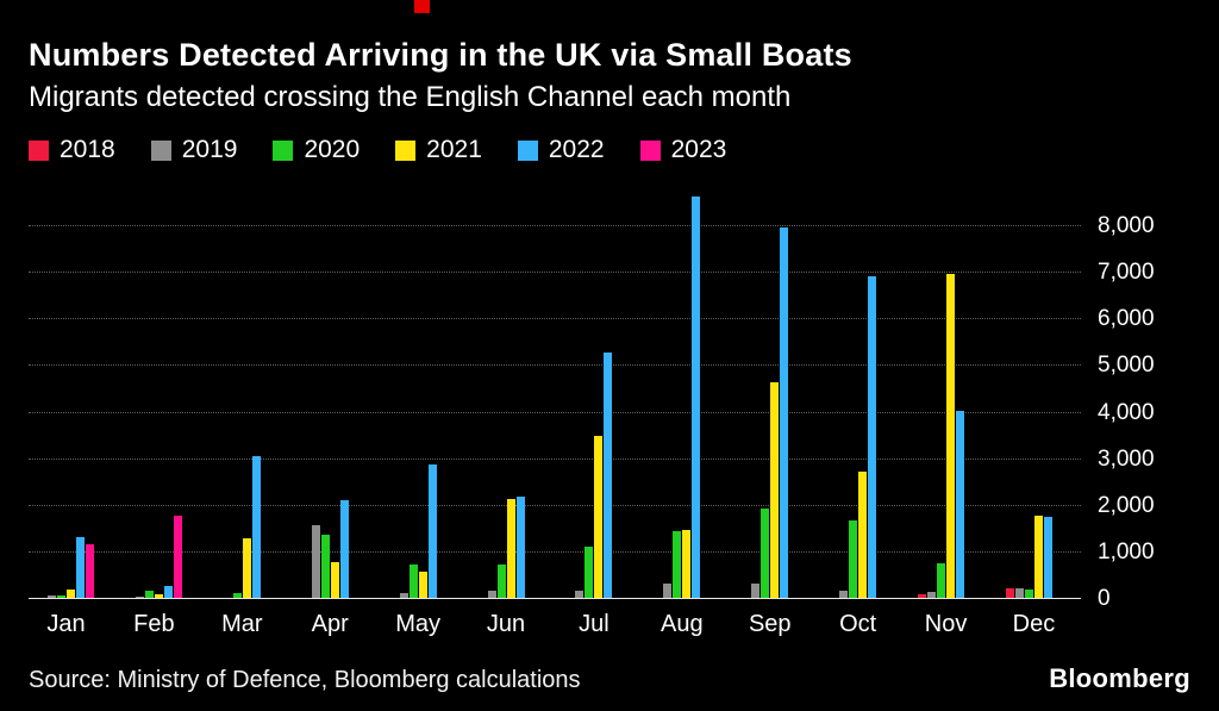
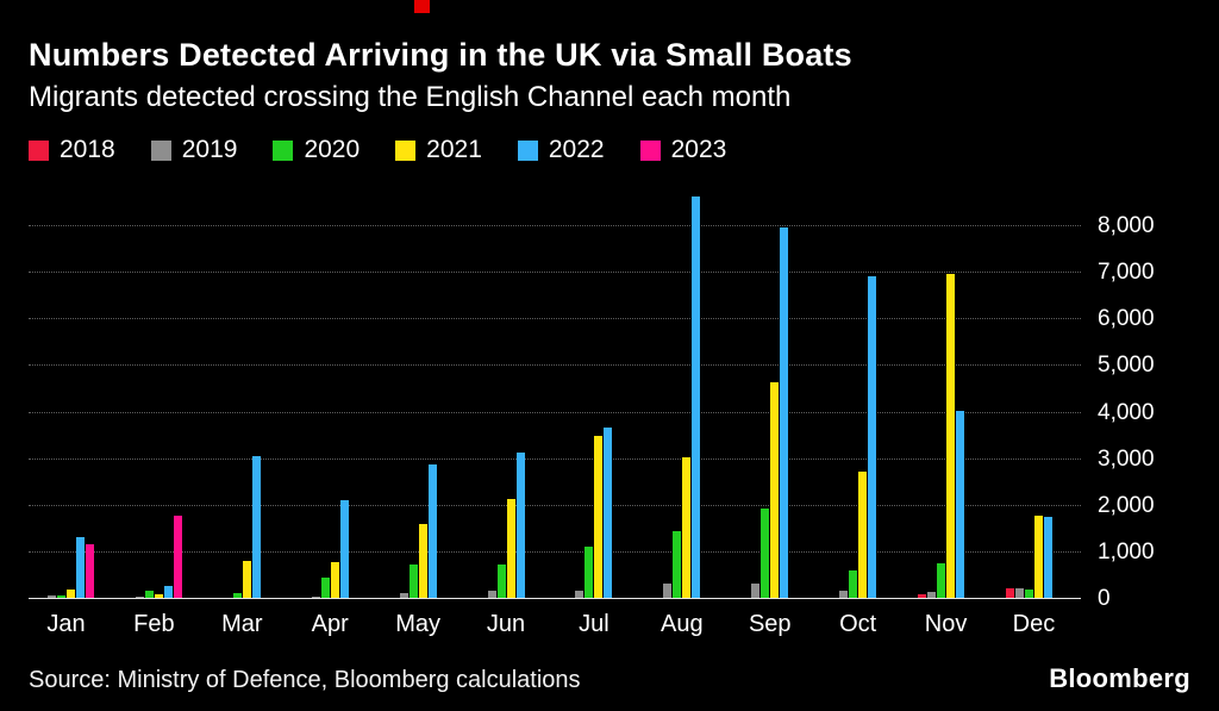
2021/Mar: 1300 -> 800
2019/Apr: 1600 -> 100
2020/Apr: 1400 -> 500
2021/May: 600 -> 1600
2022/Jun: 2200 -> 3100
2022/Jul: 5300 -> 3700
2021/Aug: 1500 -> 3000
2020/Oct: 1700 -> 600
